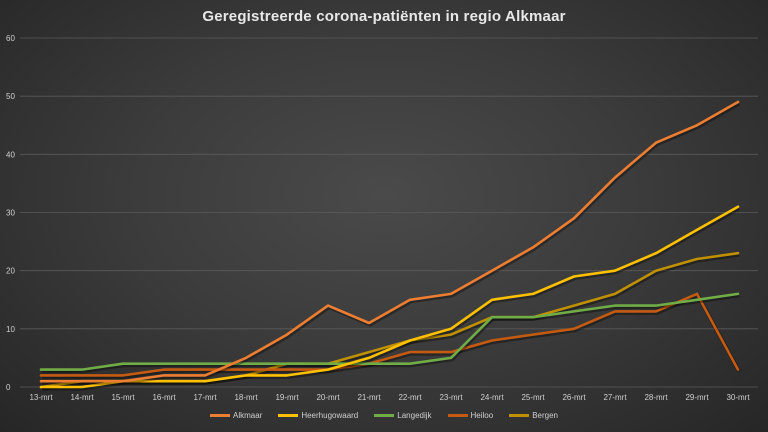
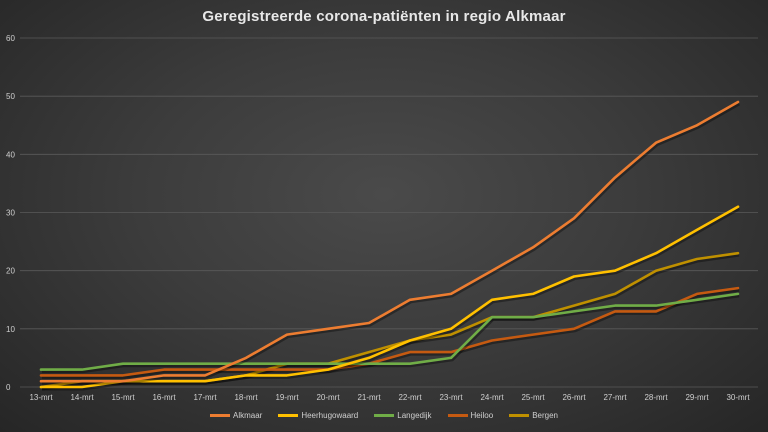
Alkmaar/20-mrt: 14 -> 10
Heiloo/30-mrt: 3 -> 17
